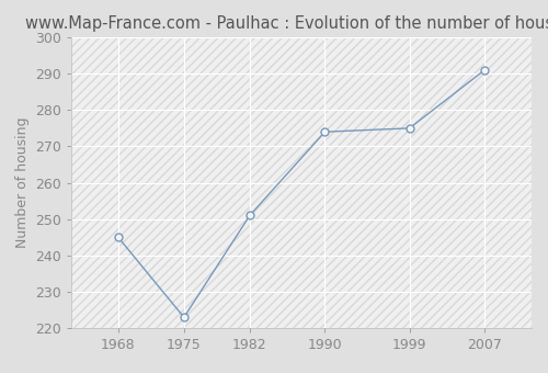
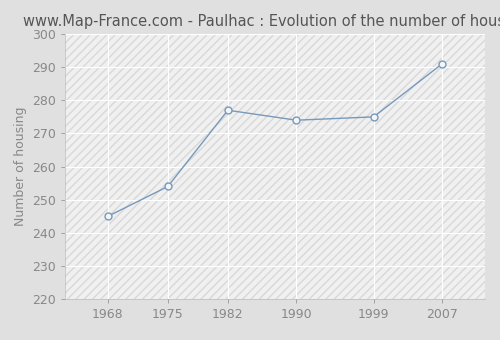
1975: 223 -> 254
1982: 251 -> 277
